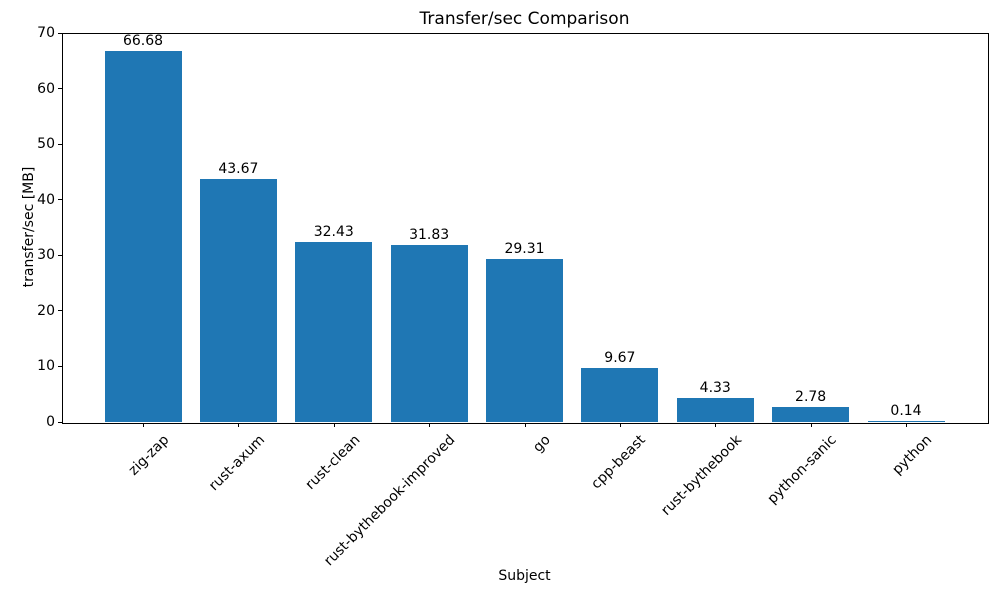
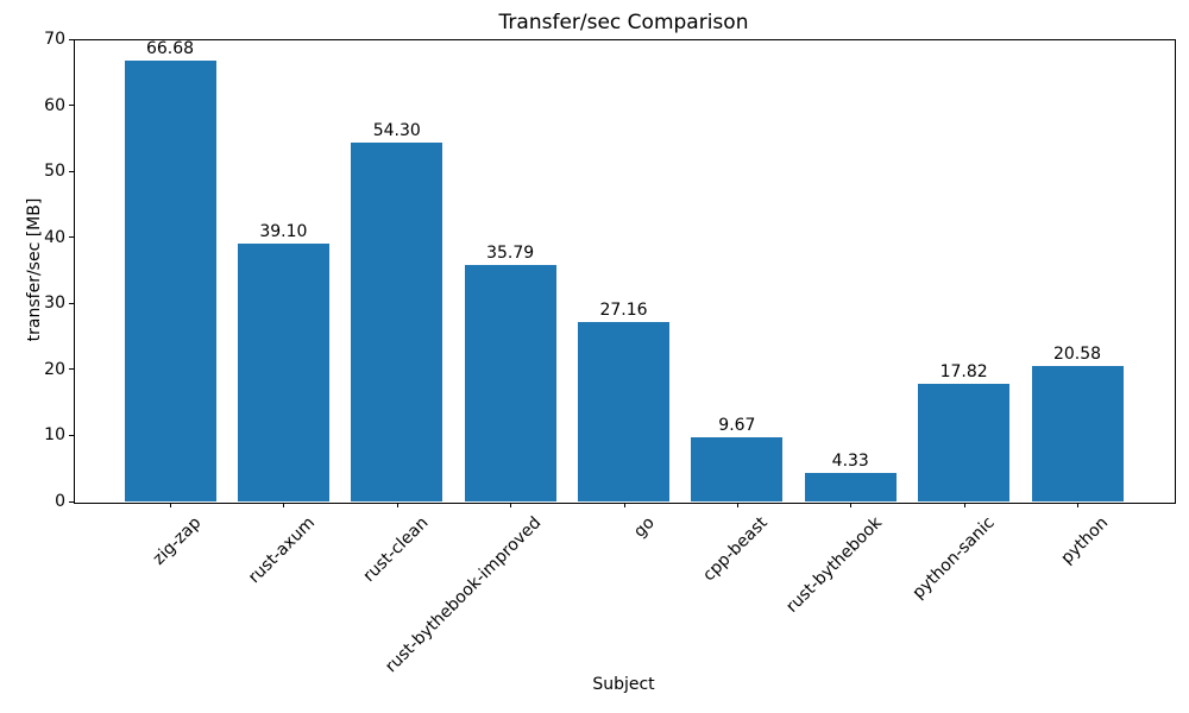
rust-axum: 43.67 -> 39.10
rust-clean: 32.43 -> 54.30
rust-bythebook-improved: 31.83 -> 35.79
go: 29.31 -> 27.16
python-sanic: 2.78 -> 17.82
python: 0.14 -> 20.58
